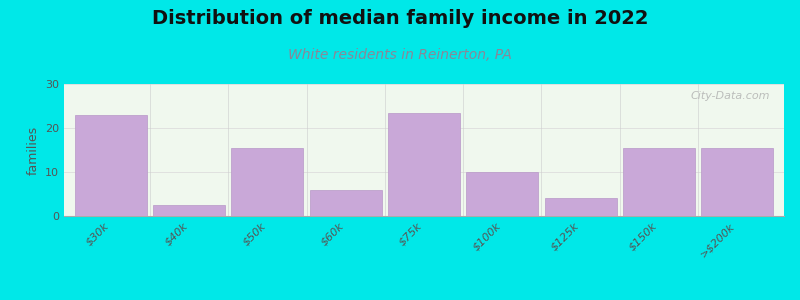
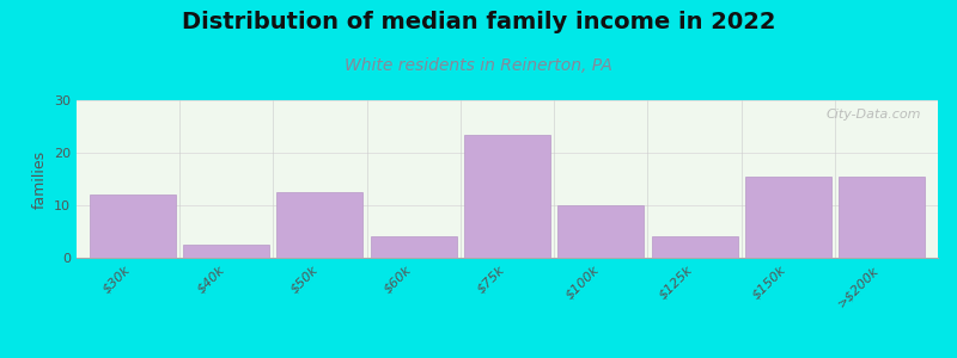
$30k: 23.0 -> 12.0
$50k: 15.5 -> 12.5
$60k: 6.0 -> 4.0
